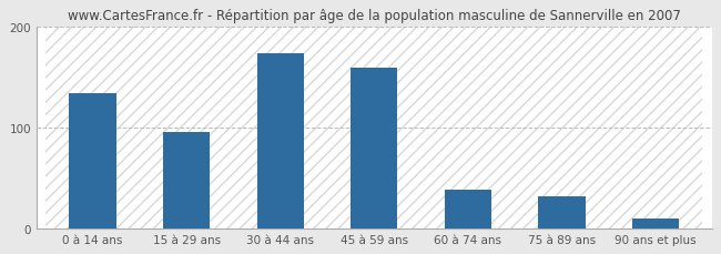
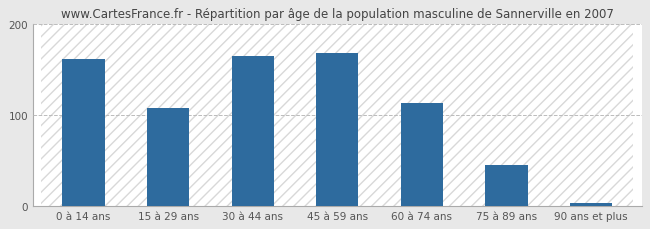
0 à 14 ans: 134 -> 162
15 à 29 ans: 96 -> 108
30 à 44 ans: 174 -> 165
45 à 59 ans: 160 -> 168
60 à 74 ans: 38 -> 113
75 à 89 ans: 32 -> 45
90 ans et plus: 10 -> 3
